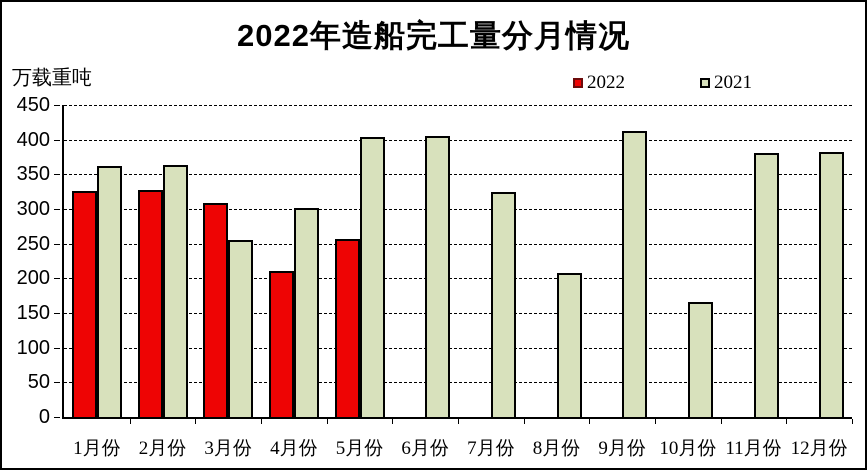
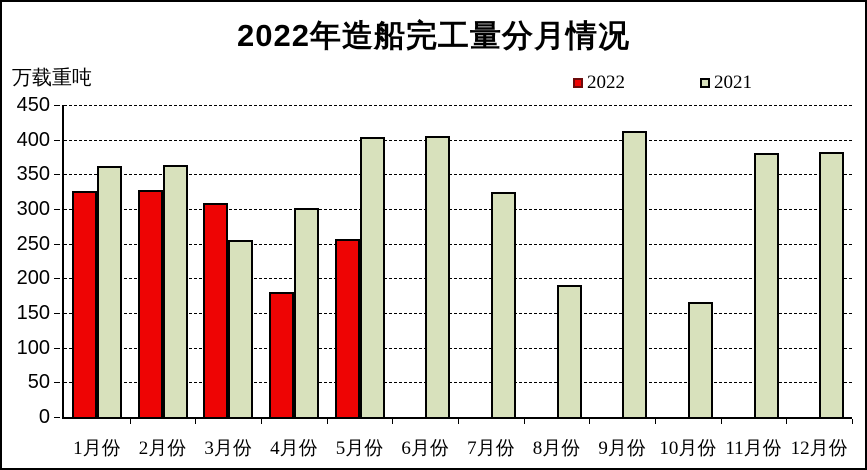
2022/4月份: 210 -> 180
2021/8月份: 210 -> 190
